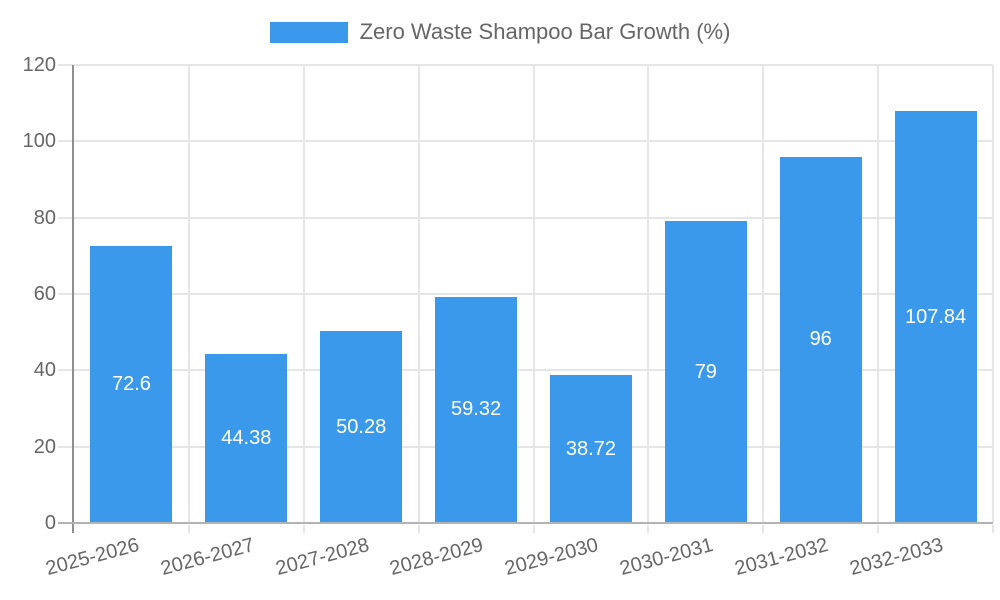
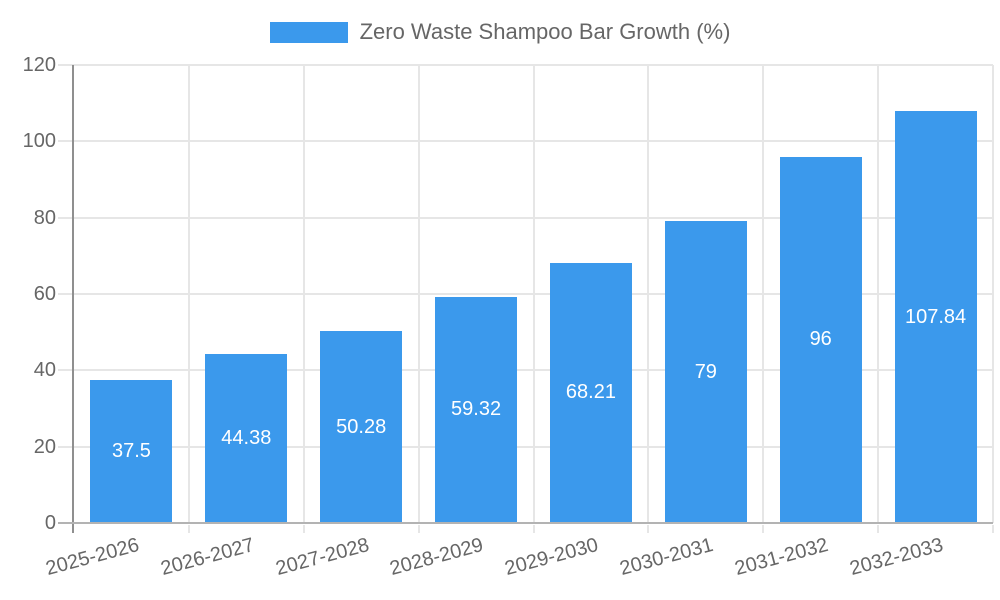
2025-2026: 72.6 -> 37.5
2029-2030: 38.72 -> 68.21
